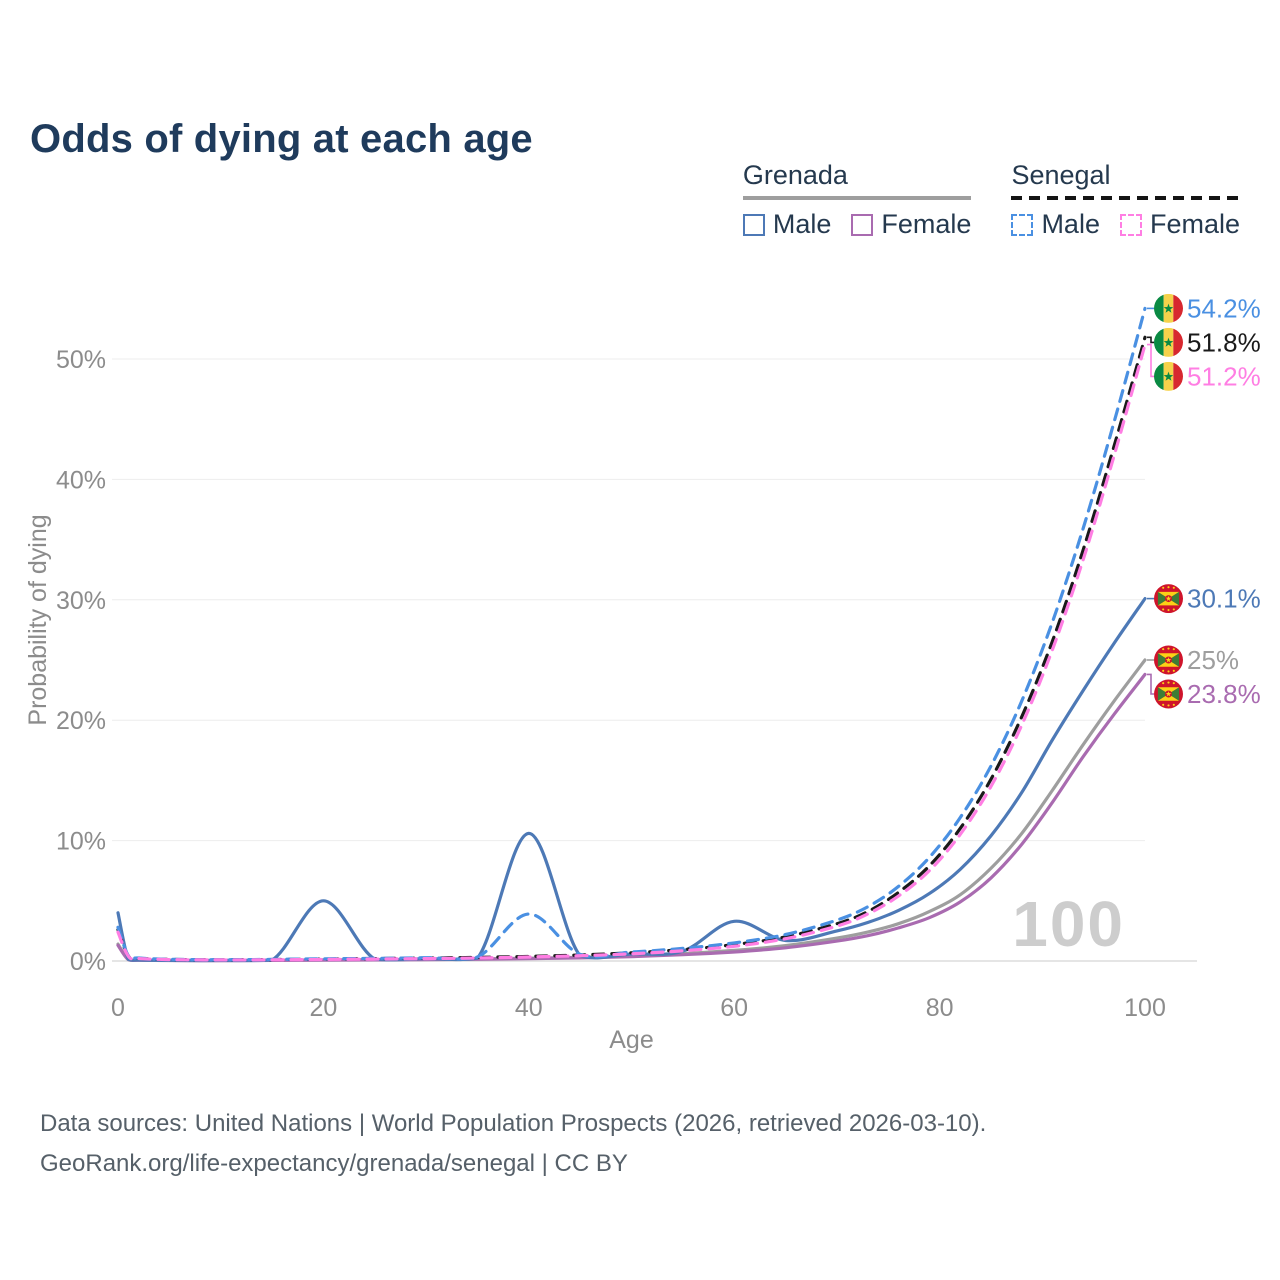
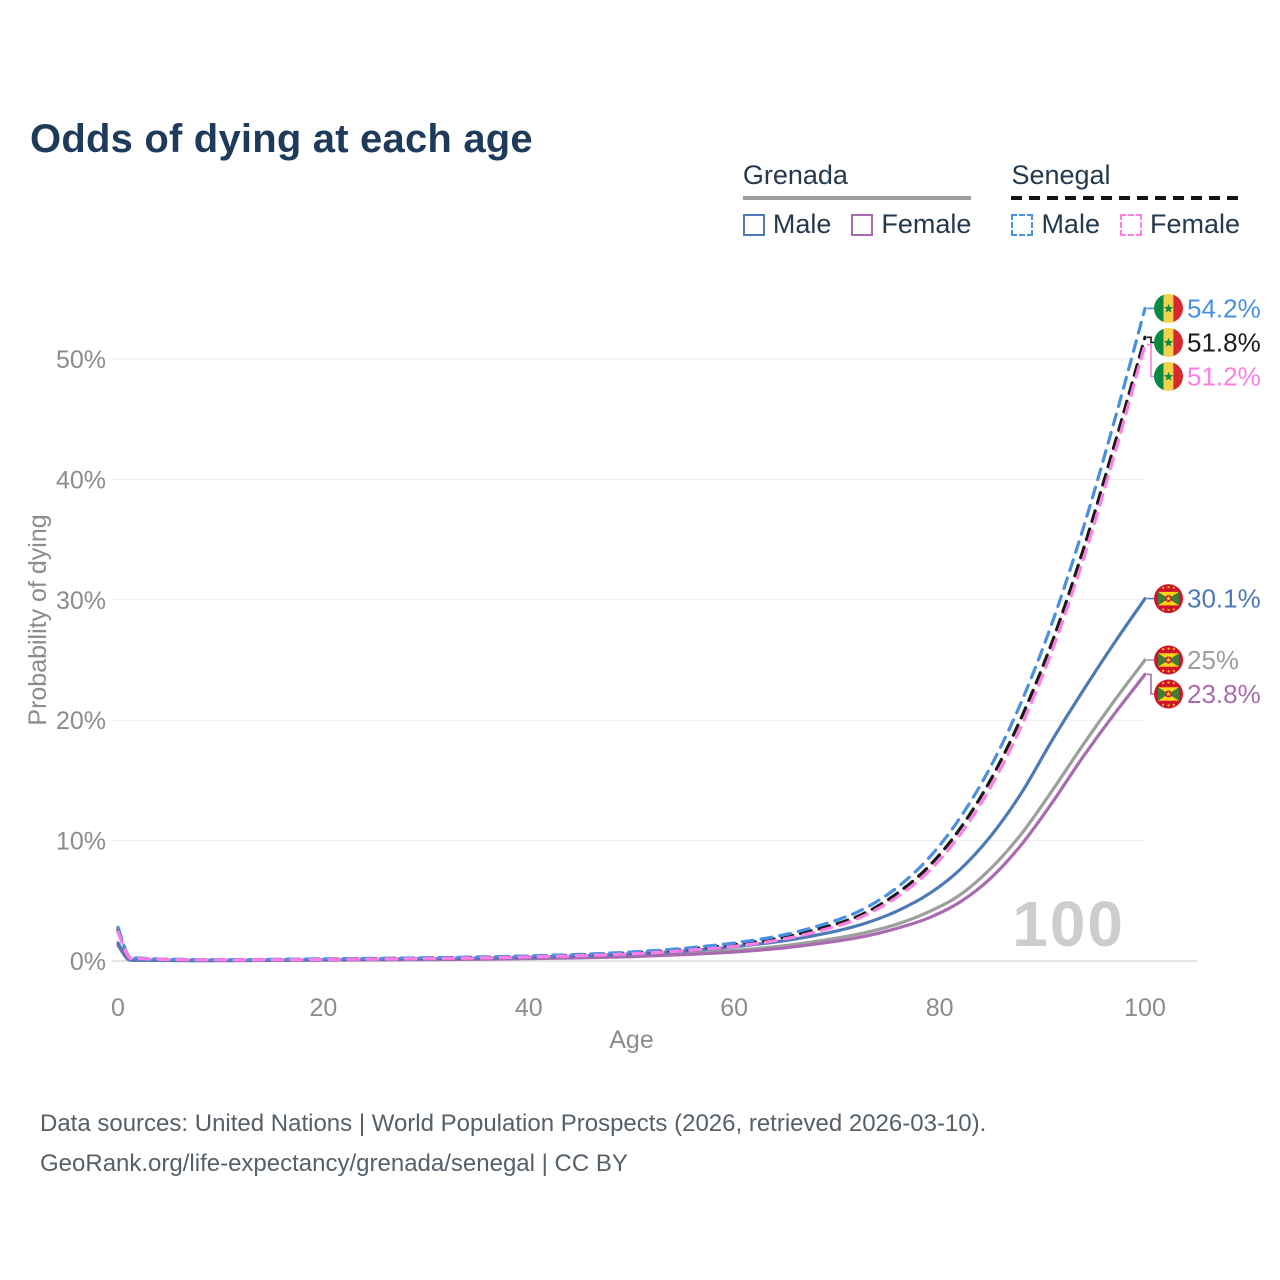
Grenada Male/0: 4.0% -> 1.5%
Grenada Male/20: 5.0% -> 0.1%
Grenada Male/40: 10.6% -> 0.3%
Senegal Male/40: 3.9% -> 0.4%
Grenada Male/60: 3.3% -> 1.2%
